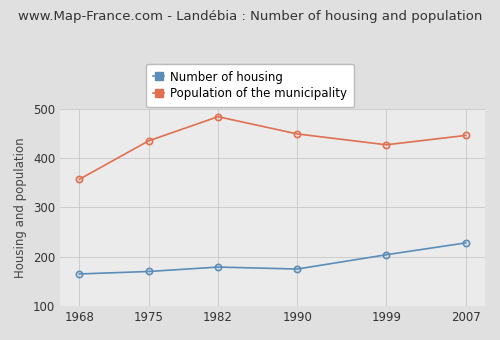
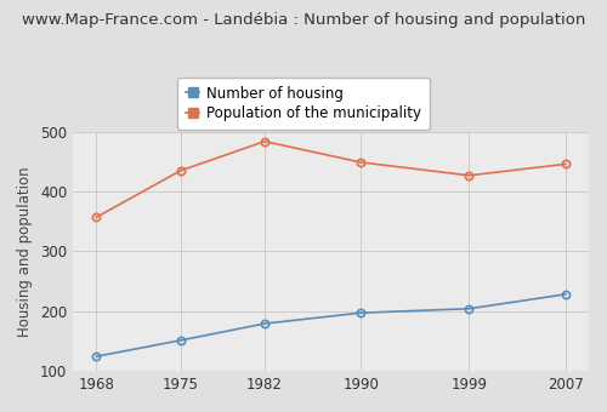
Number of housing/1968: 165 -> 124
Number of housing/1975: 170 -> 151
Number of housing/1990: 175 -> 197
